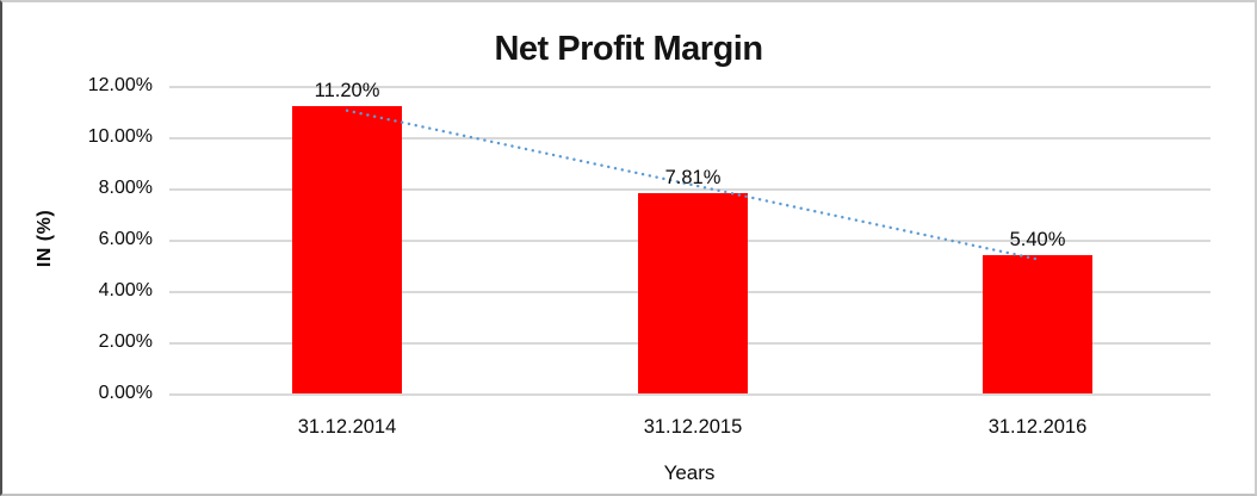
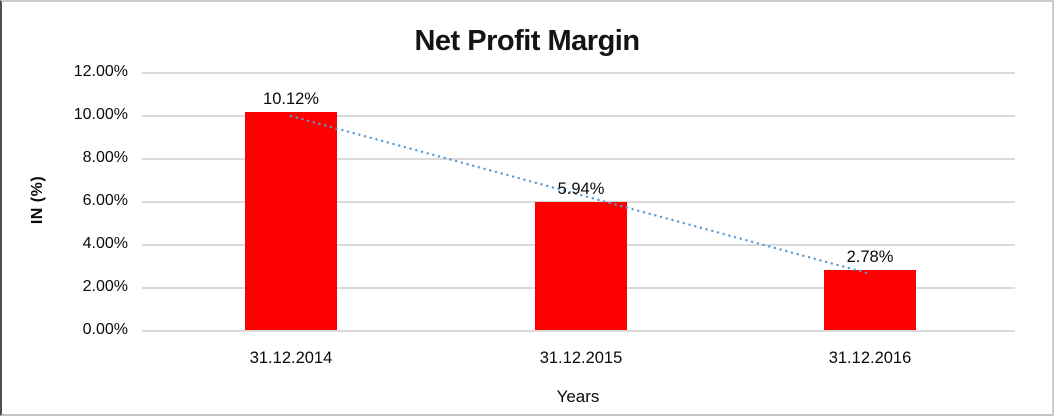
31.12.2014: 11.20% -> 10.12%
31.12.2015: 7.81% -> 5.94%
31.12.2016: 5.40% -> 2.78%
